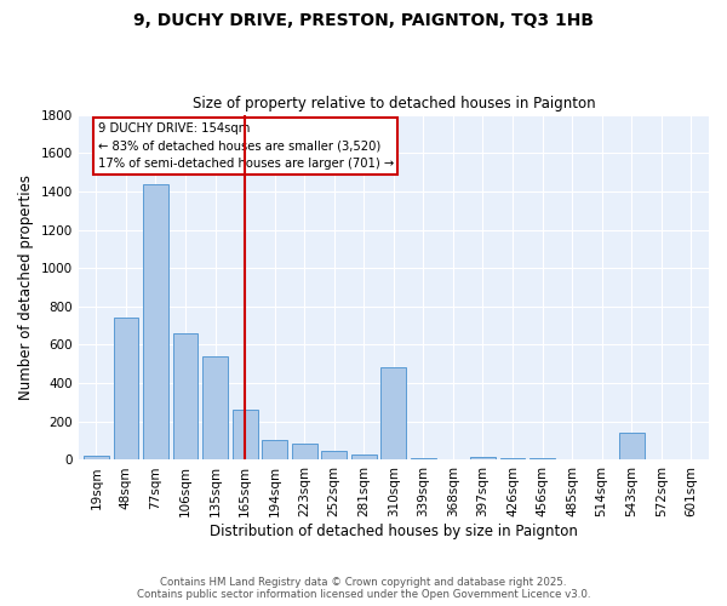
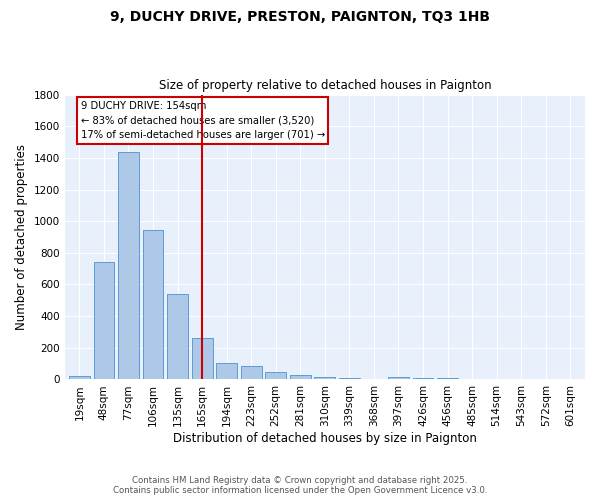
106sqm: 660 -> 940
310sqm: 480 -> 20
543sqm: 140 -> 0
